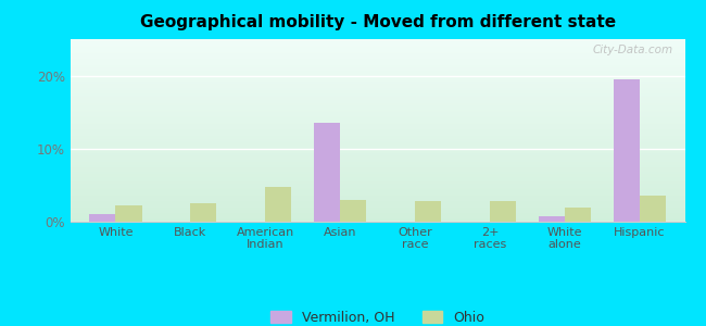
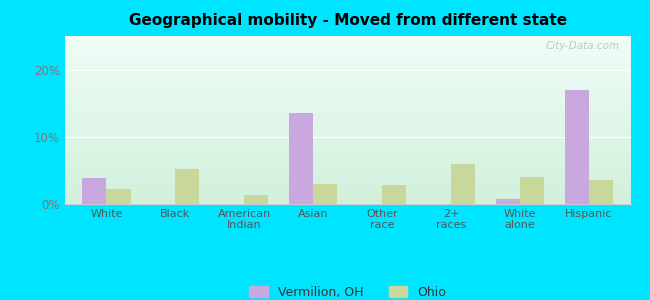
Vermilion, OH/White: 1.0% -> 3.8%
Ohio/Black: 2.5% -> 5.2%
Ohio/American Indian: 4.8% -> 1.4%
Ohio/2+ races: 2.8% -> 6.0%
Ohio/White alone: 2.0% -> 4.0%
Vermilion, OH/Hispanic: 19.5% -> 17.0%
